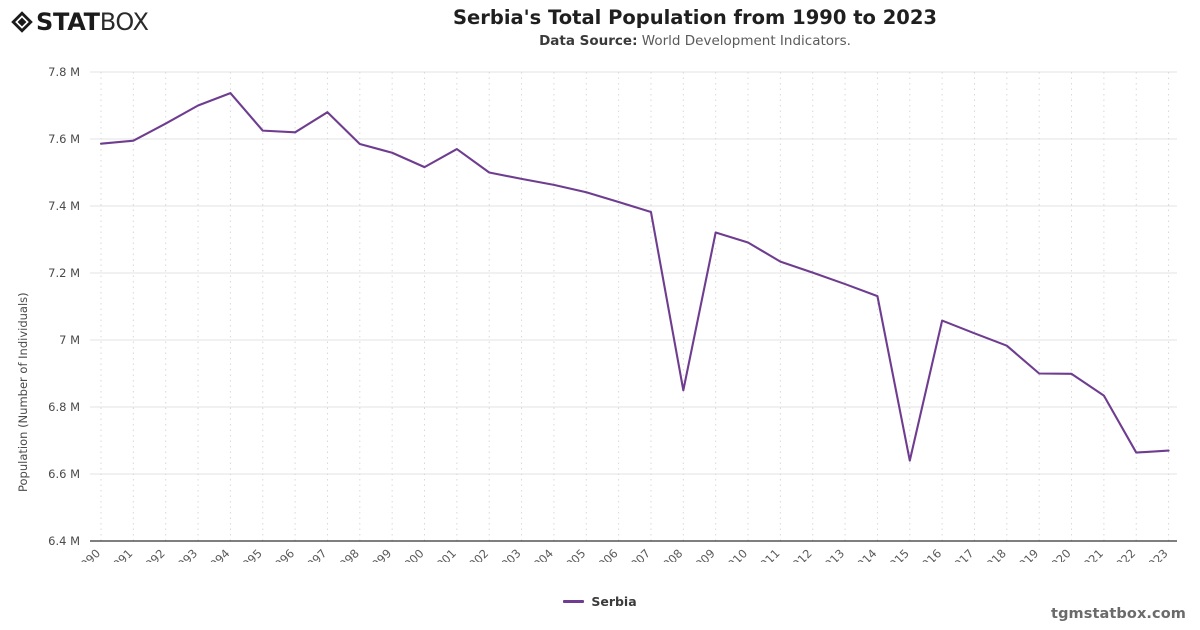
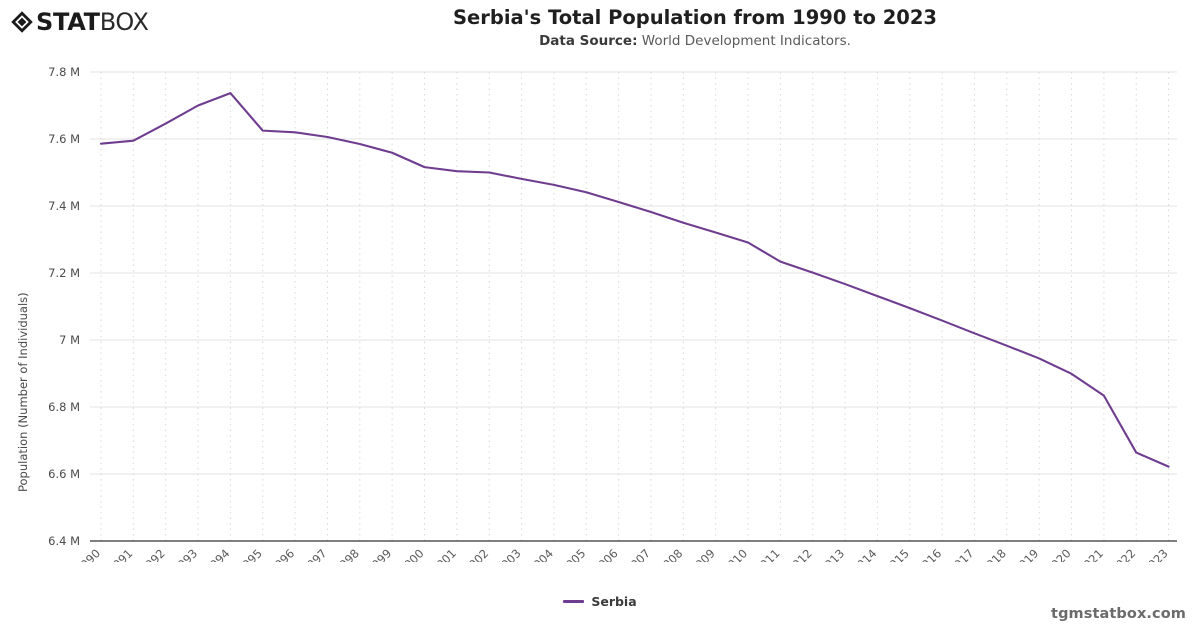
1997: 7.68M -> 7.61M
2001: 7.57M -> 7.50M
2008: 6.85M -> 7.35M
2015: 6.64M -> 7.10M
2019: 6.90M -> 6.94M
2023: 6.67M -> 6.62M
